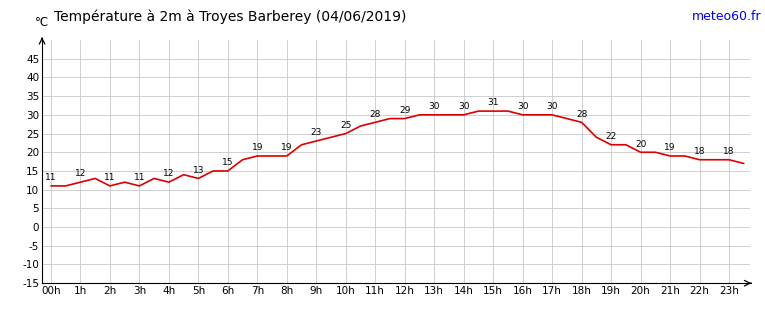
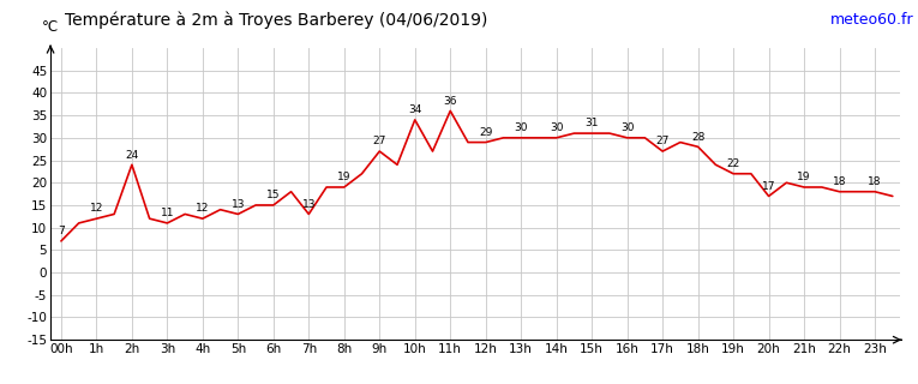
00h: 11 -> 7
2h: 11 -> 24
7h: 19 -> 13
9h: 23 -> 27
10h: 25 -> 34
11h: 28 -> 36
17h: 30 -> 27
20h: 20 -> 17
